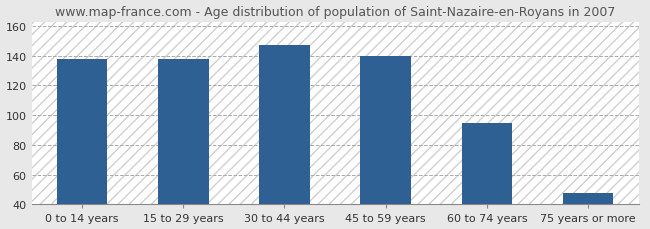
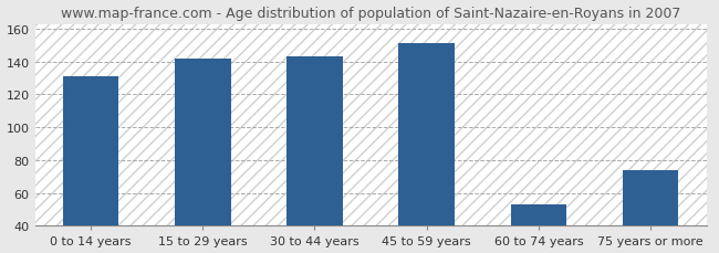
0 to 14 years: 138 -> 131
15 to 29 years: 138 -> 142
30 to 44 years: 147 -> 143
45 to 59 years: 140 -> 151
60 to 74 years: 95 -> 53
75 years or more: 48 -> 74
